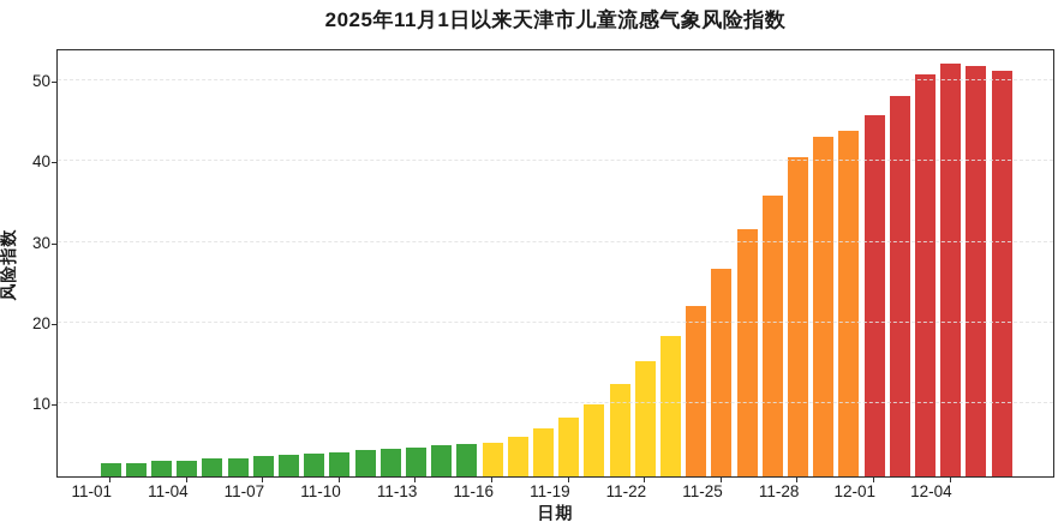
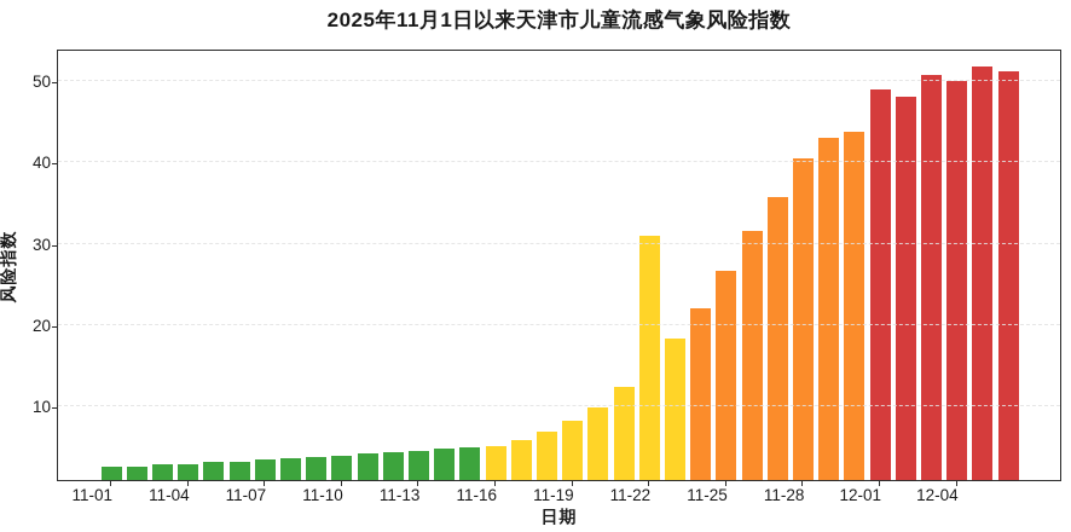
11-22: 15 -> 31
12-01: 46 -> 49
12-04: 52 -> 50
